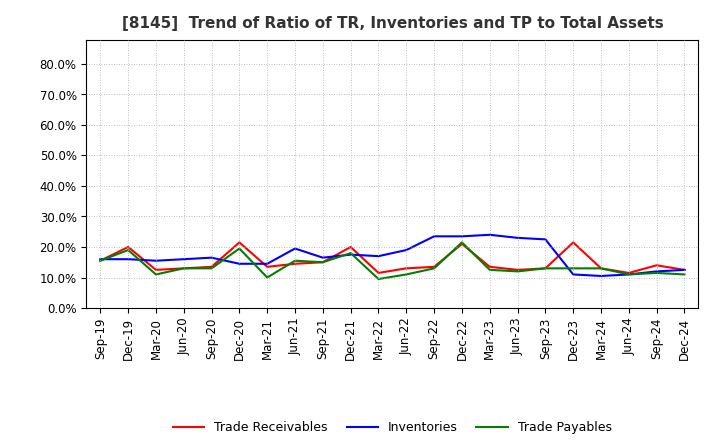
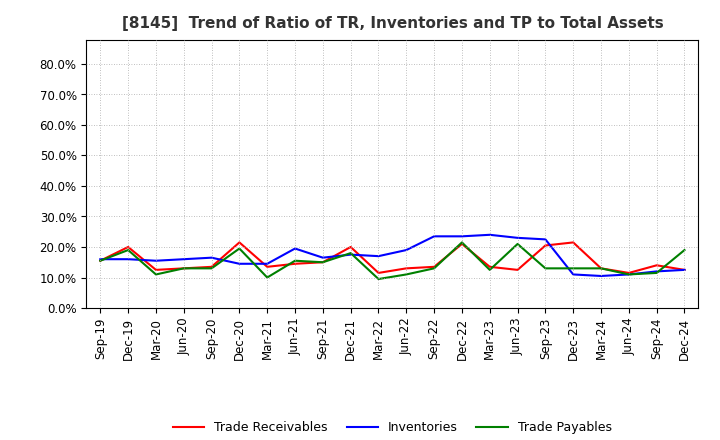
Trade Payables/Jun-23: 12.0% -> 21.0%
Trade Receivables/Sep-23: 13.0% -> 20.5%
Trade Payables/Dec-24: 11.0% -> 19.0%
